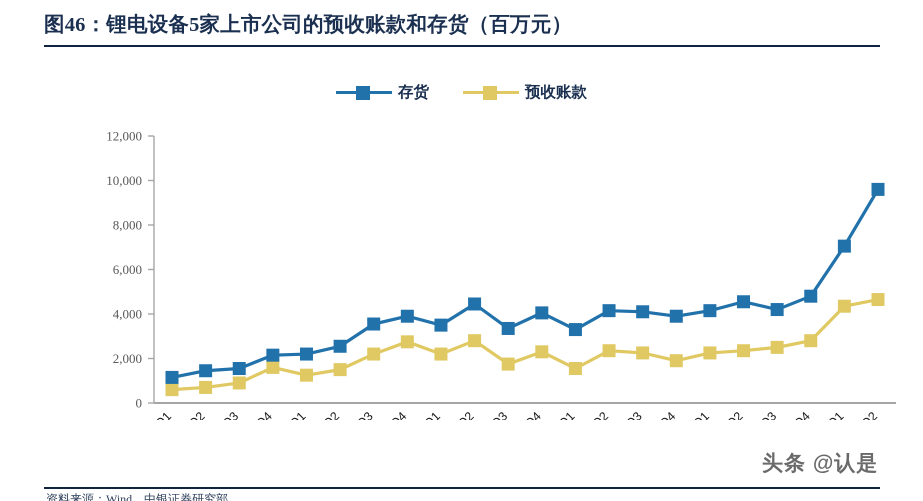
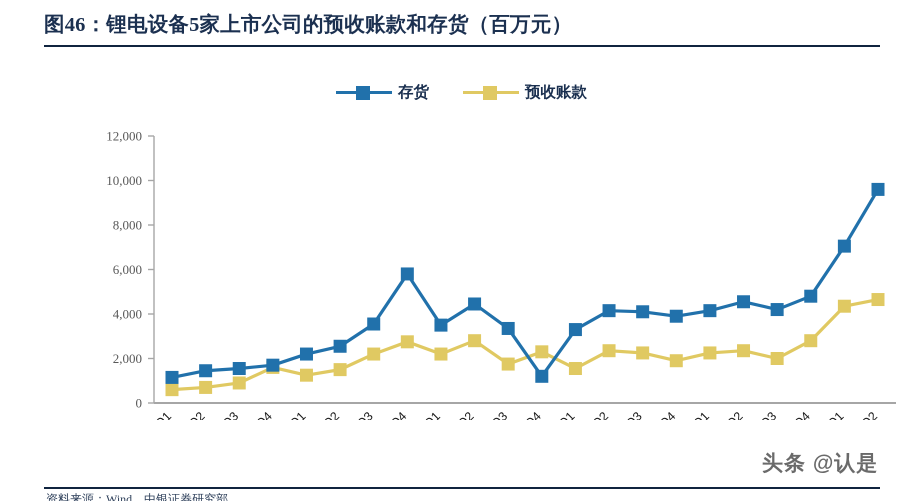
存货/16Q4: 2200 -> 1700
存货/17Q4: 3900 -> 5800
存货/18Q4: 4000 -> 1200
预收账款/20Q3: 2500 -> 2000
